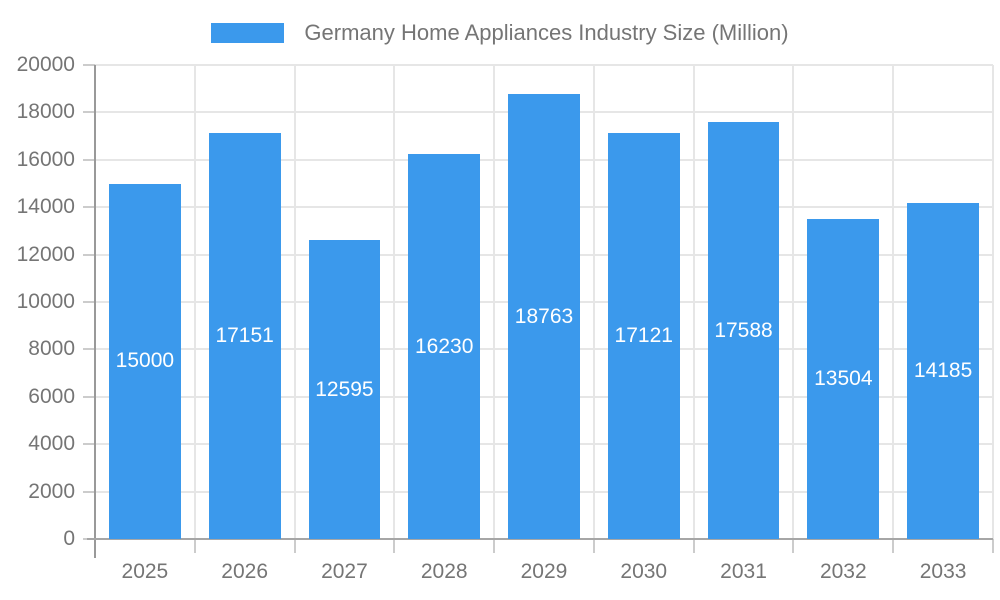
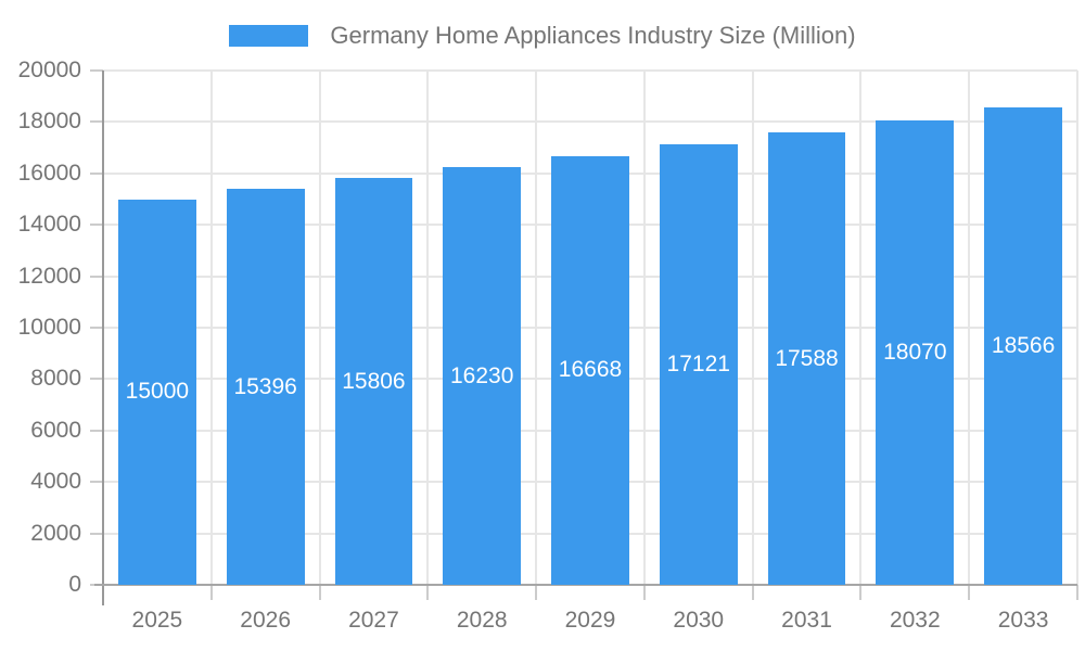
2026: 17151 -> 15396
2027: 12595 -> 15806
2029: 18763 -> 16668
2032: 13504 -> 18070
2033: 14185 -> 18566
